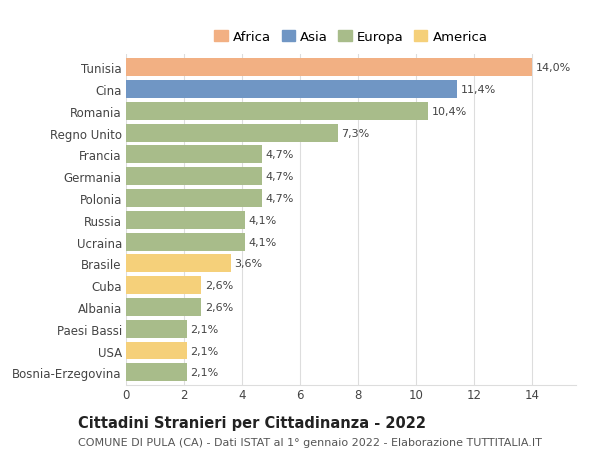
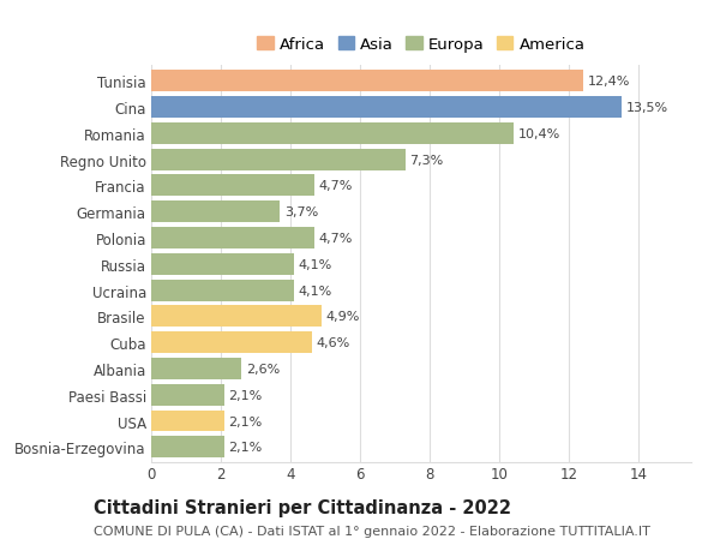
Tunisia: 14,0% -> 12,4%
Cina: 11,4% -> 13,5%
Germania: 4,7% -> 3,7%
Brasile: 3,6% -> 4,9%
Cuba: 2,6% -> 4,6%
